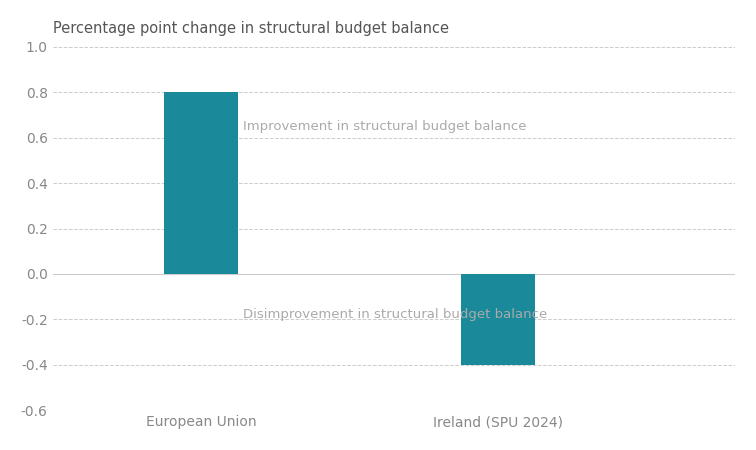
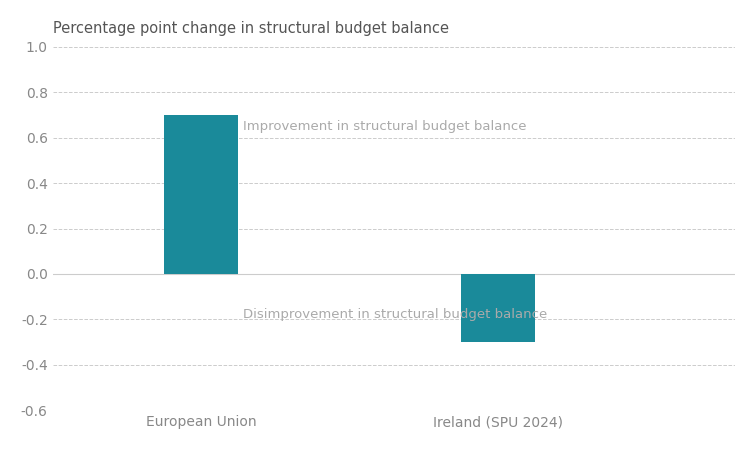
European Union: 0.8 -> 0.7
Ireland (SPU 2024): -0.4 -> -0.3
